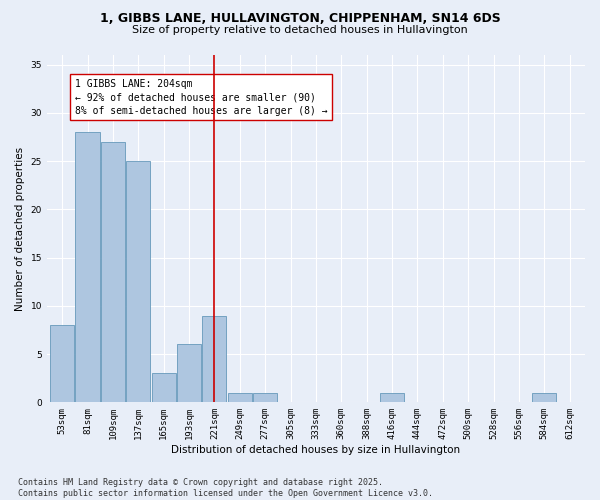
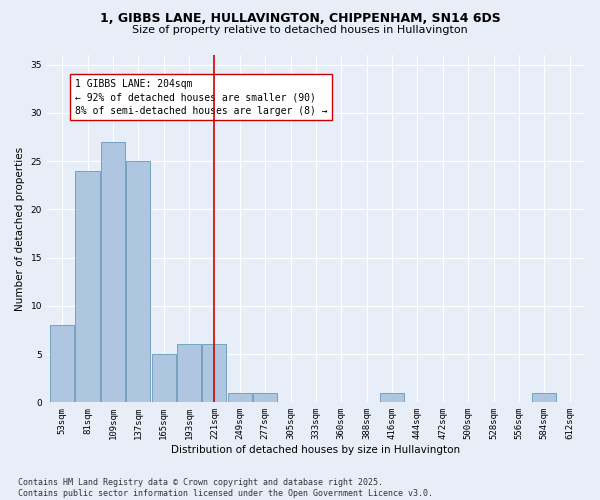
81sqm: 28 -> 24
165sqm: 3 -> 5
221sqm: 9 -> 6
